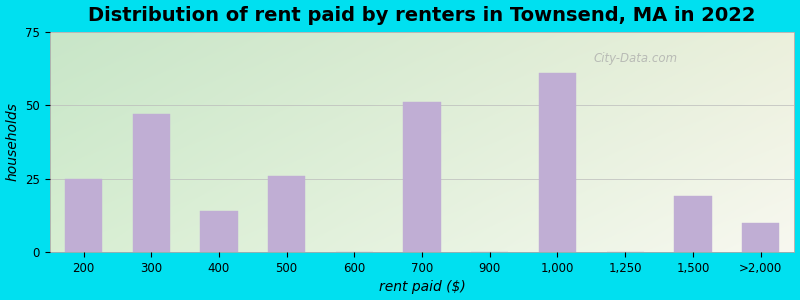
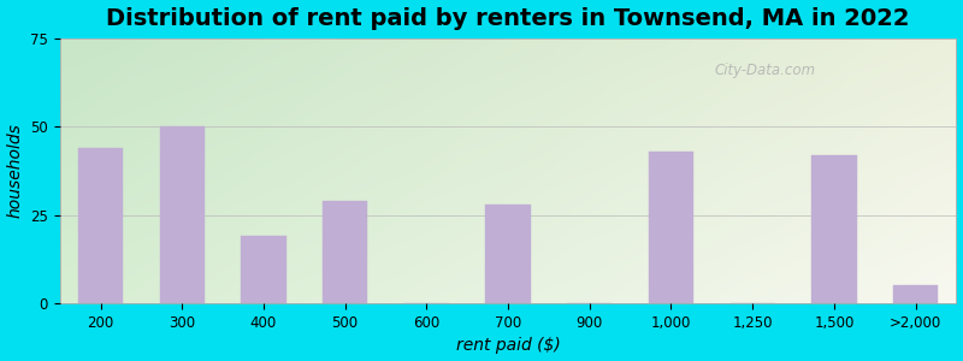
200: 25 -> 44
300: 47 -> 50
400: 14 -> 19
500: 26 -> 29
700: 51 -> 28
1,000: 61 -> 43
1,500: 19 -> 42
>2,000: 10 -> 5
